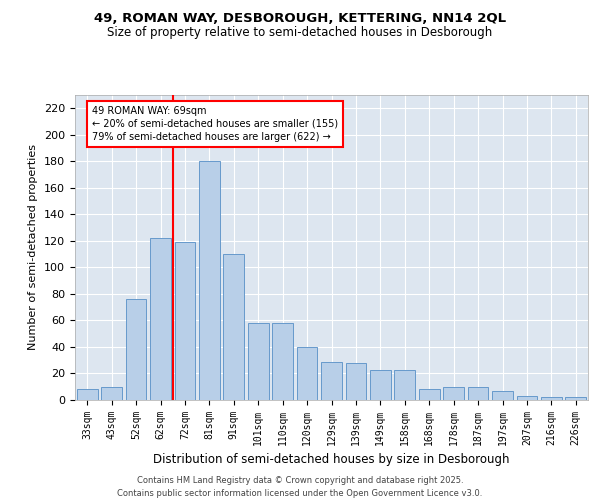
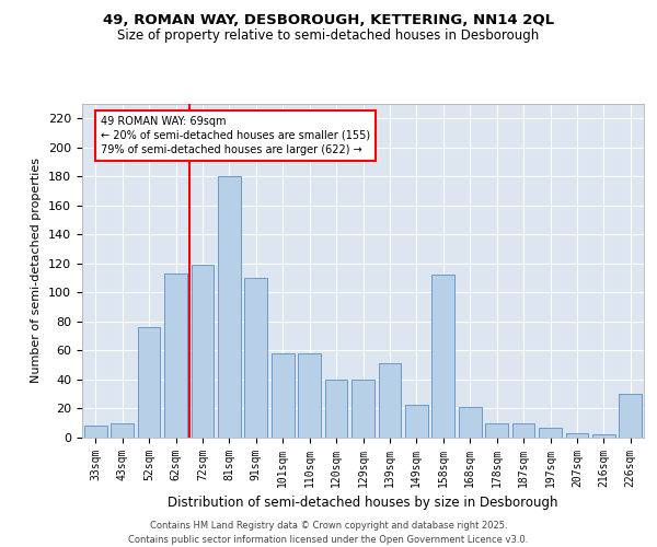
62sqm: 122 -> 113
129sqm: 29 -> 40
139sqm: 28 -> 51
158sqm: 23 -> 112
168sqm: 8 -> 21
226sqm: 2 -> 30
